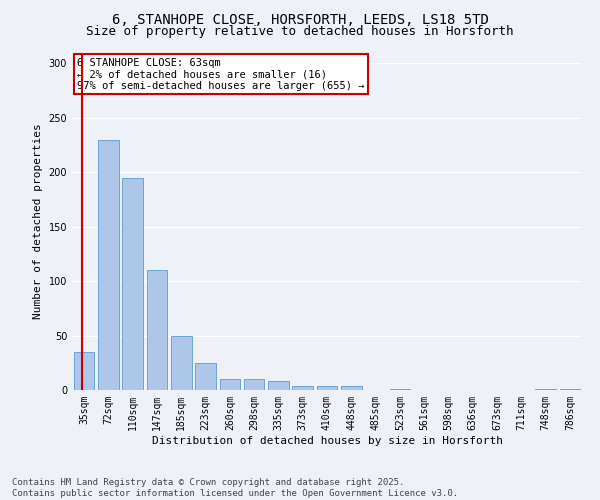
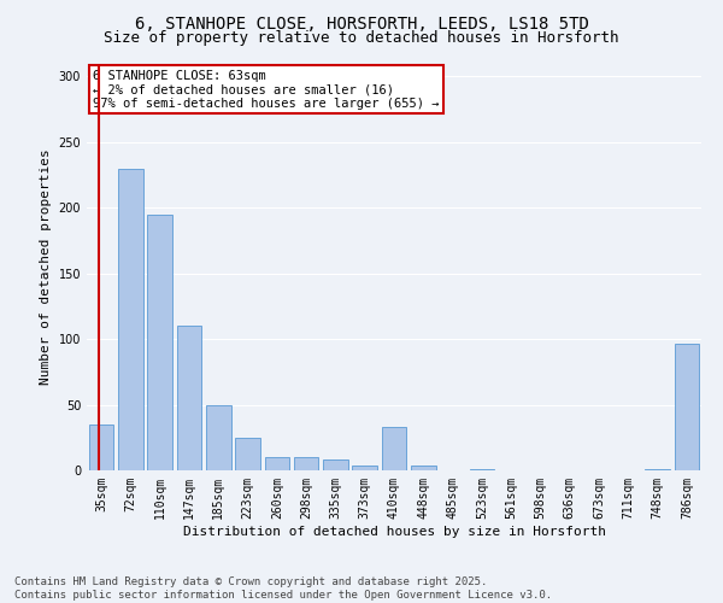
410sqm: 4 -> 33
786sqm: 1 -> 96
